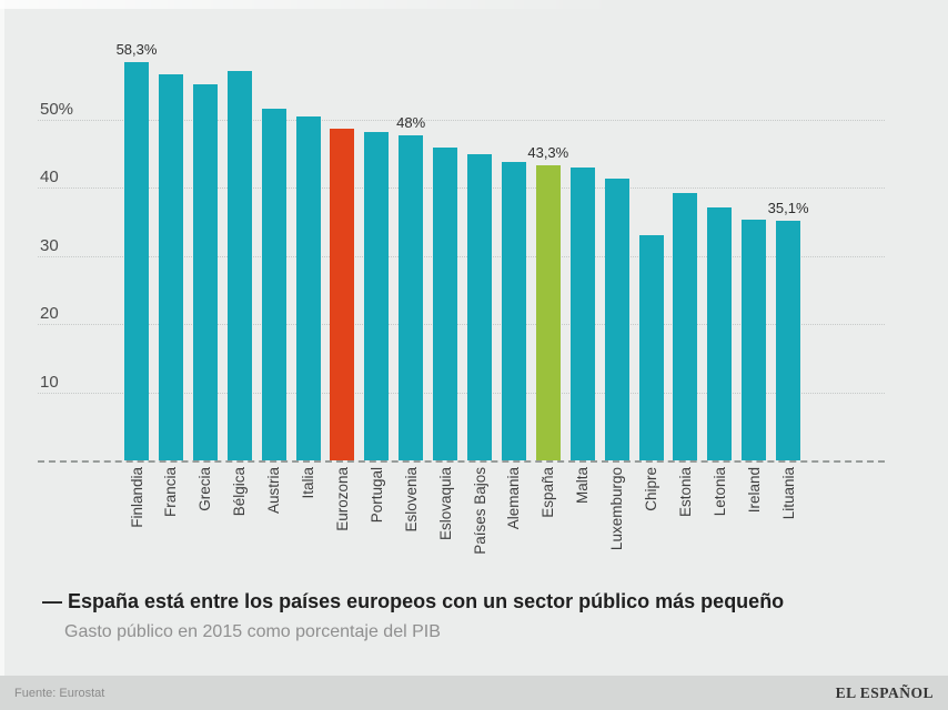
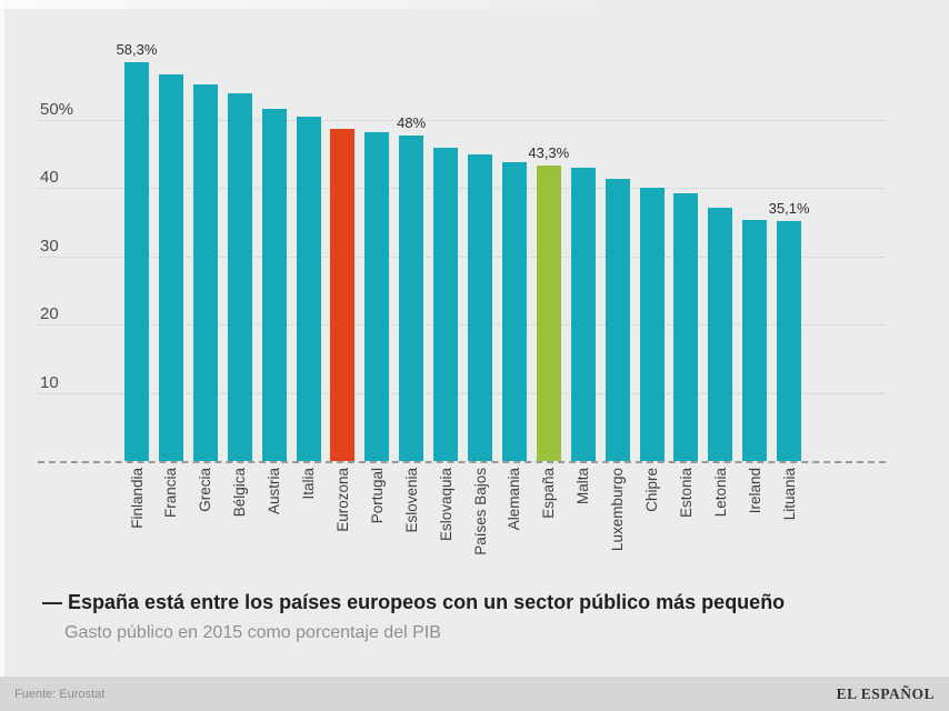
Bélgica: 57% -> 54%
Chipre: 33% -> 40%
